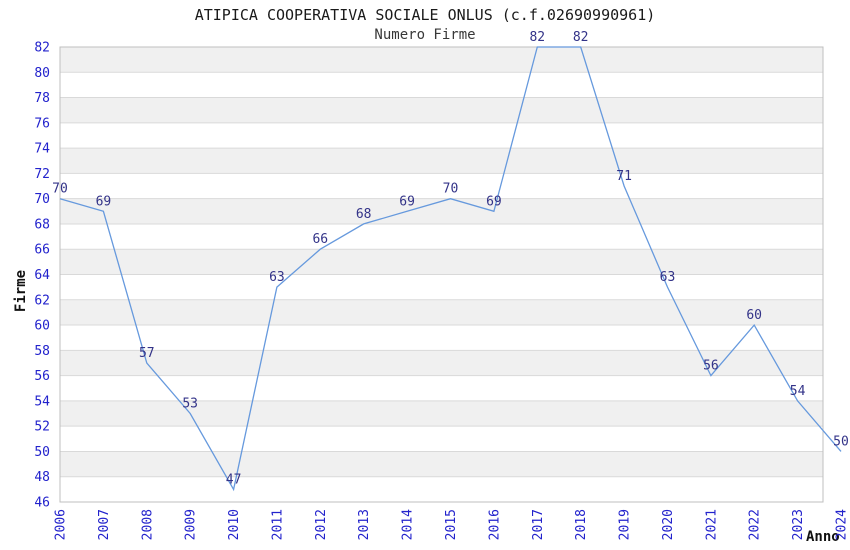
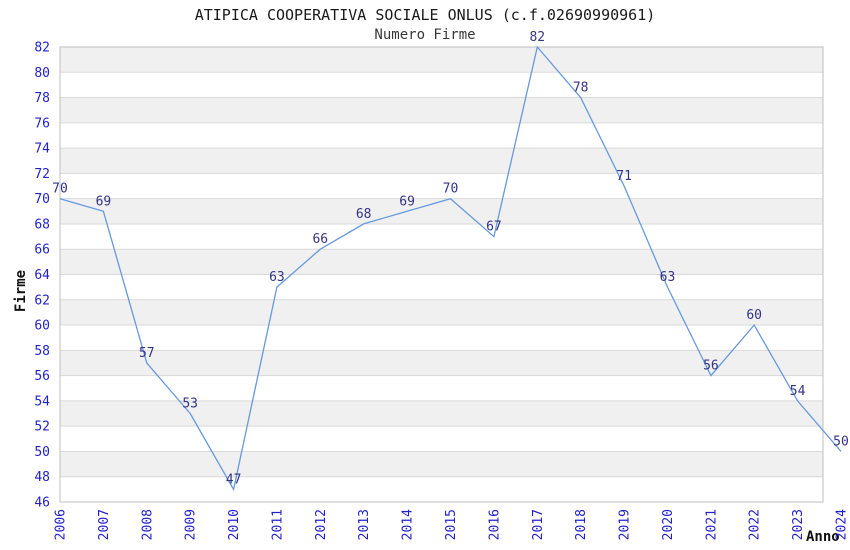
2016: 69 -> 67
2018: 82 -> 78
